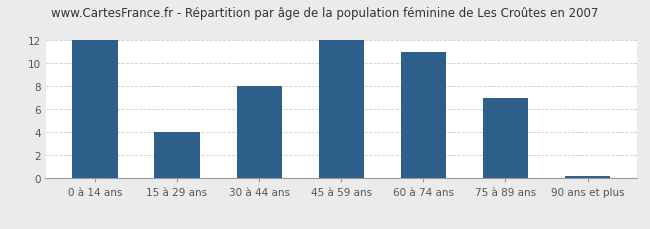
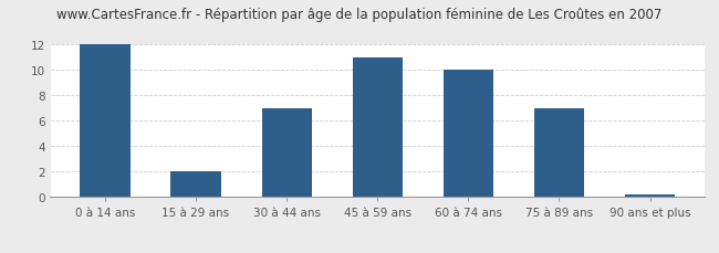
15 à 29 ans: 4.0 -> 2.0
30 à 44 ans: 8.0 -> 7.0
45 à 59 ans: 12.0 -> 11.0
60 à 74 ans: 11.0 -> 10.0
